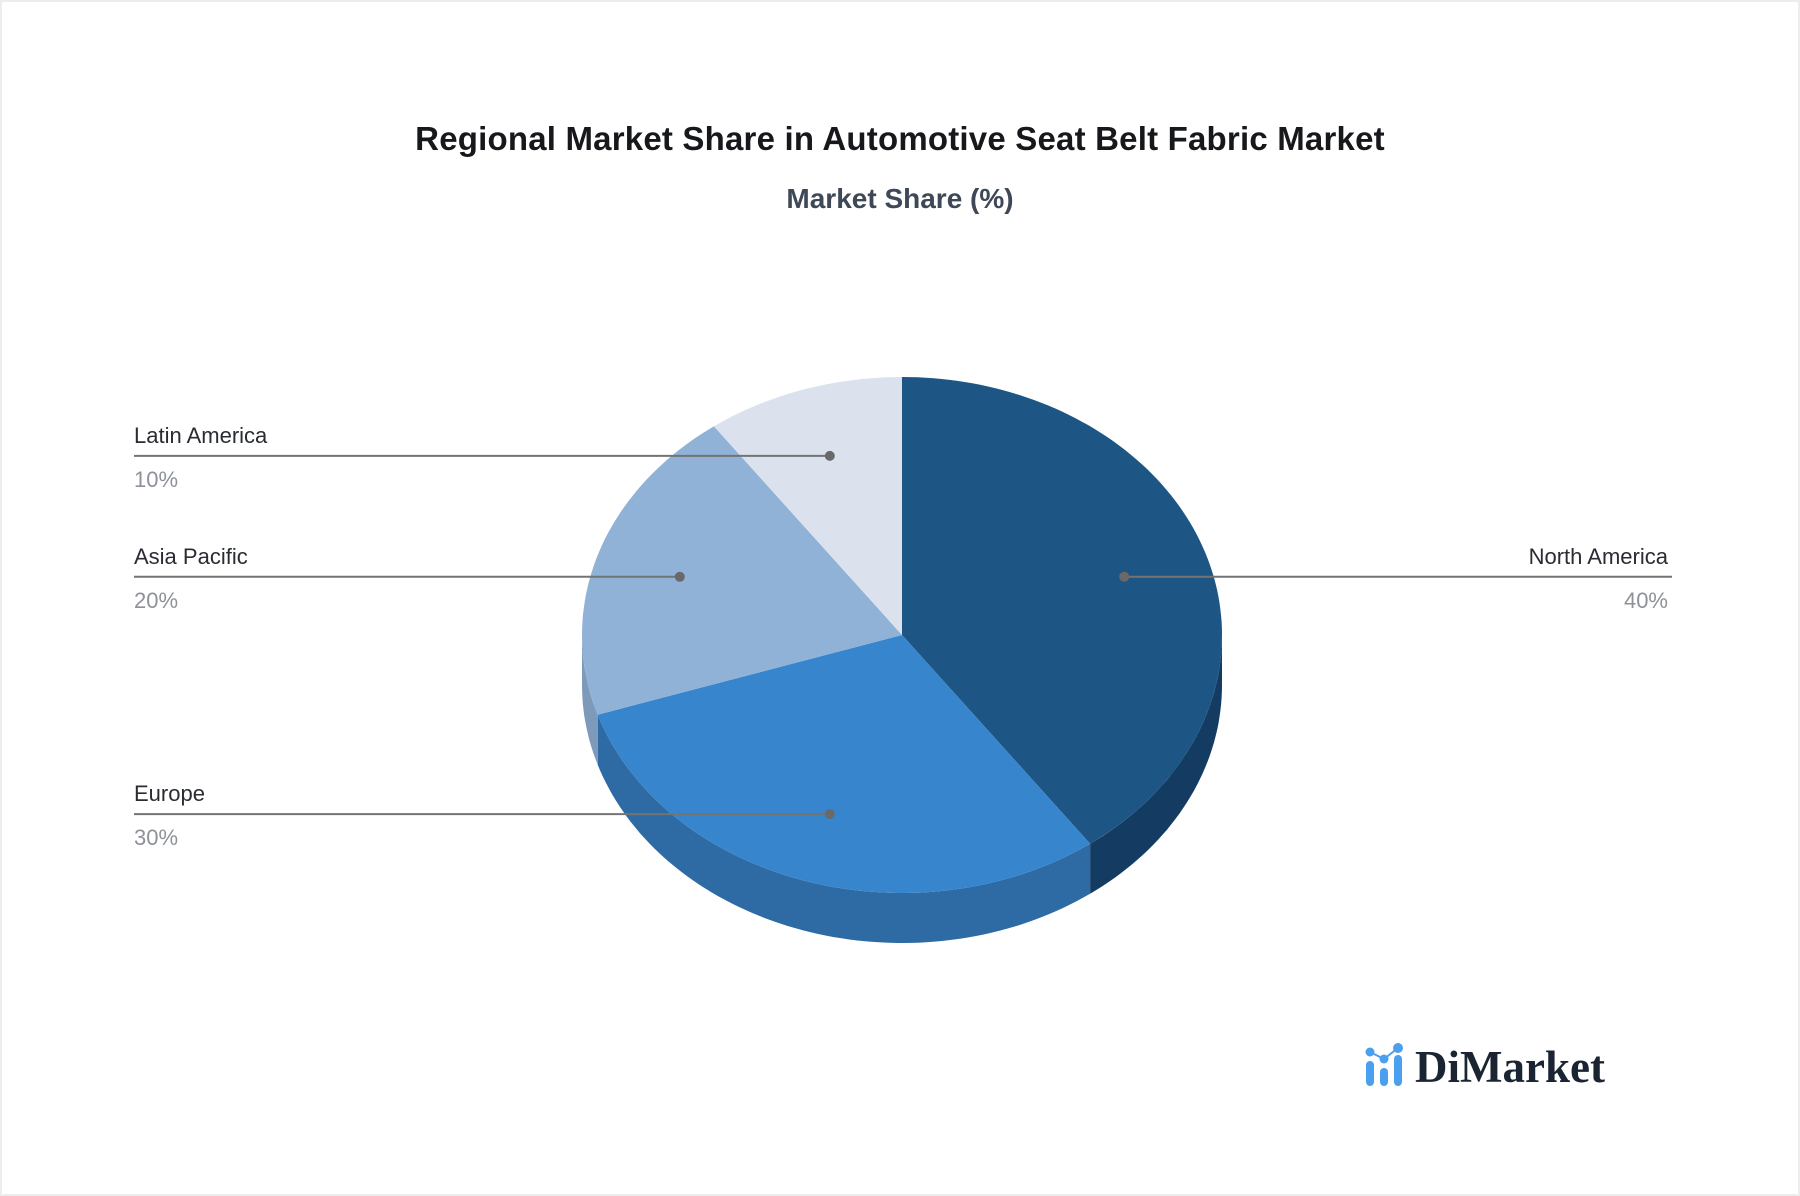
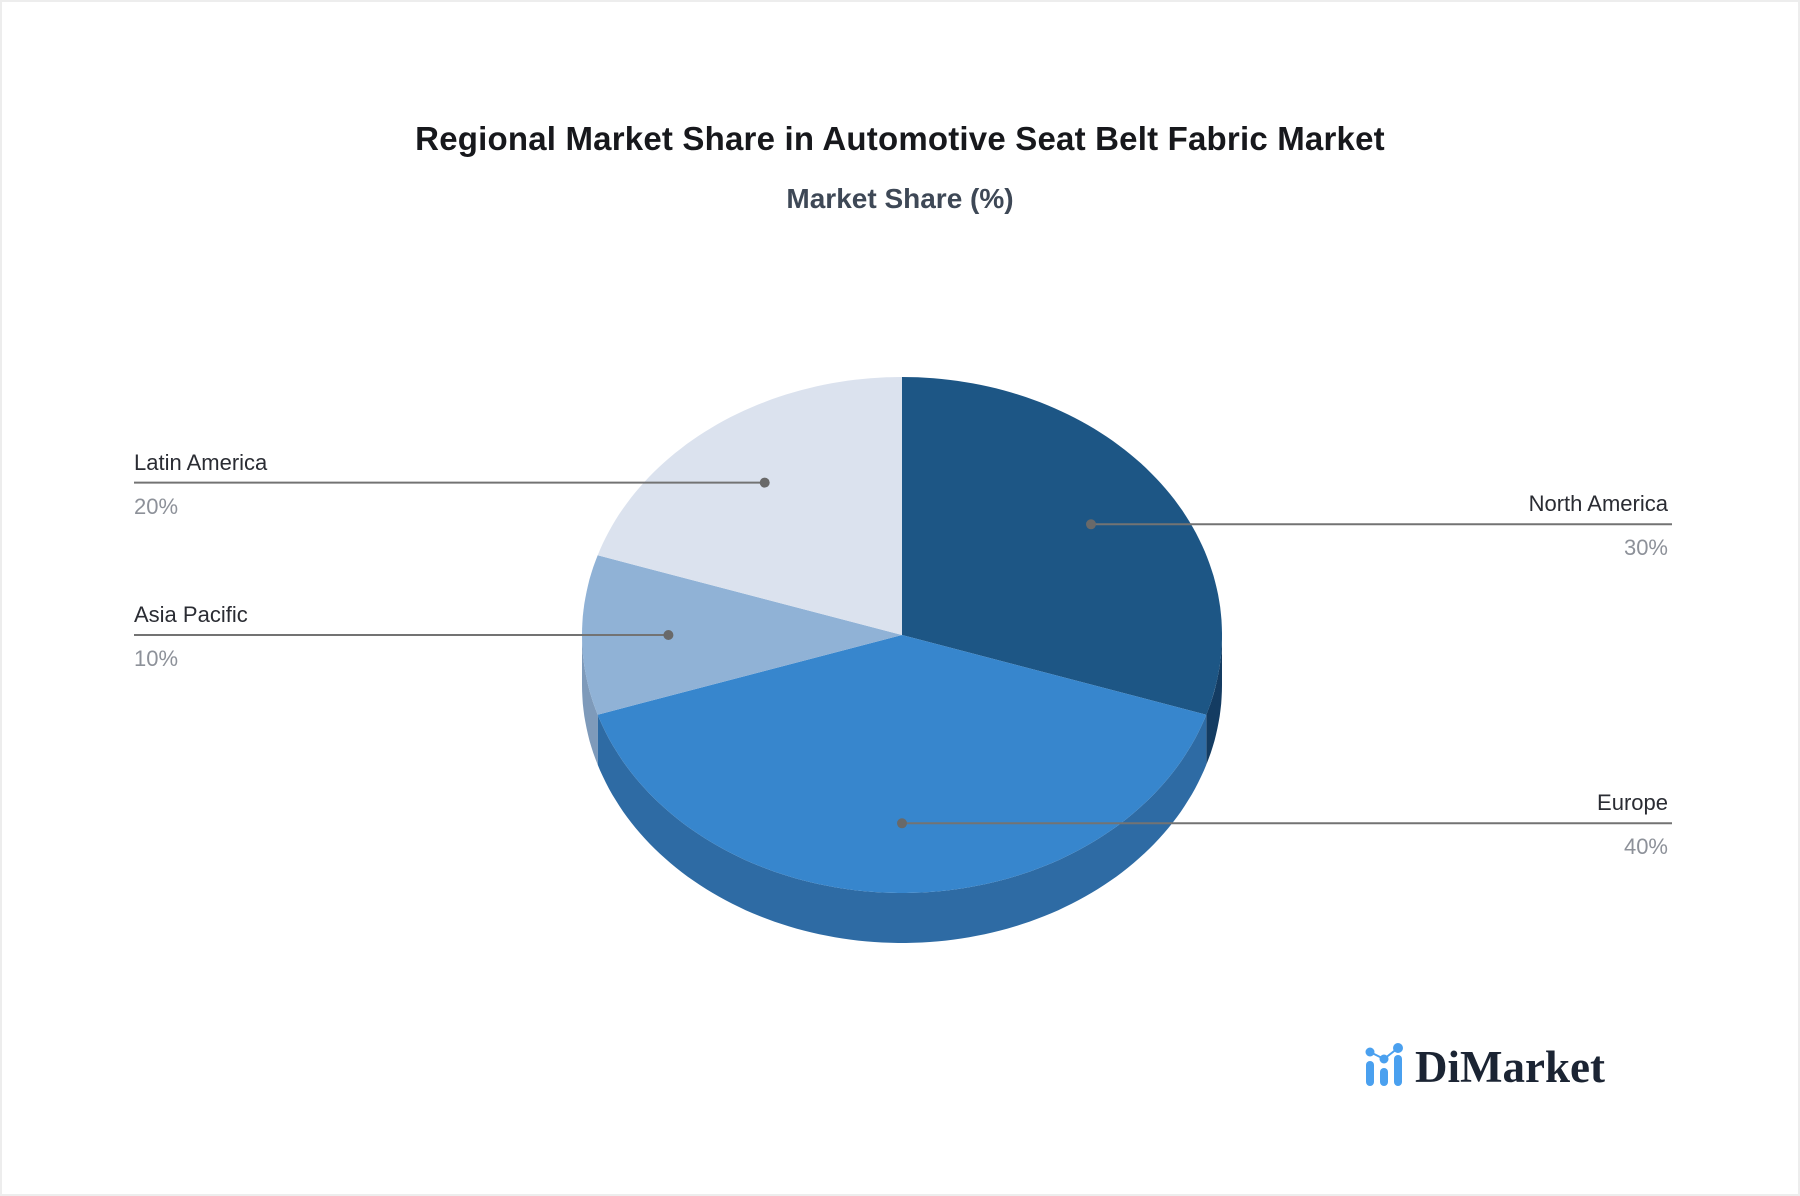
North America: 40% -> 30%
Europe: 30% -> 40%
Asia Pacific: 20% -> 10%
Latin America: 10% -> 20%
